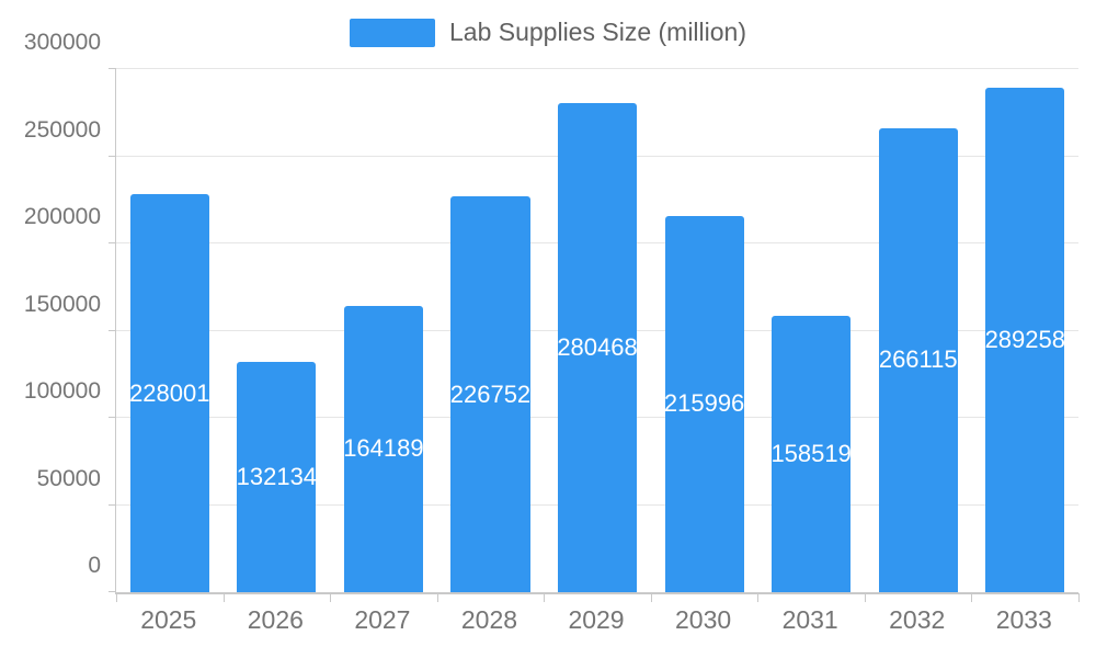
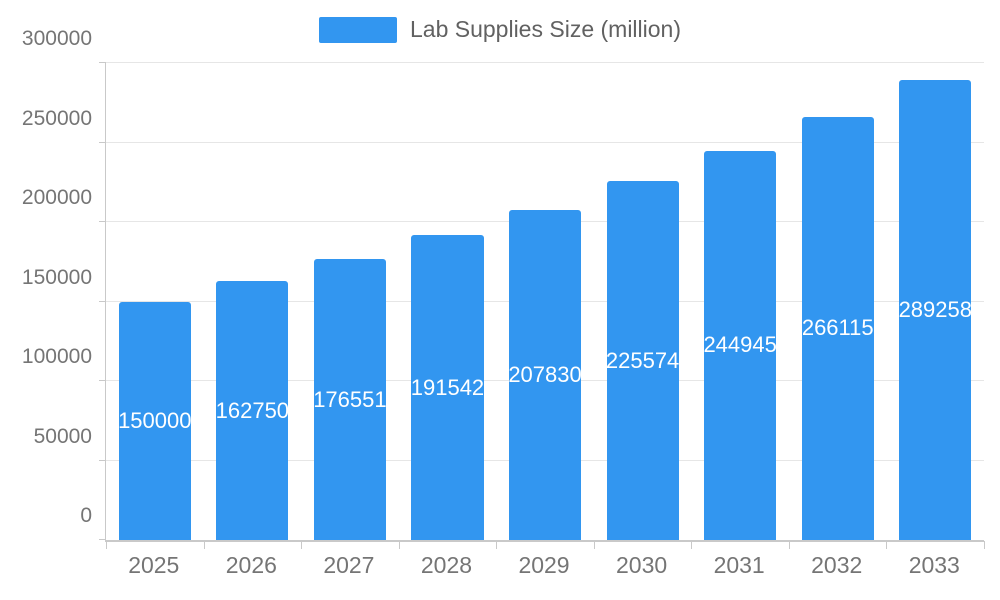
2025: 228001 -> 150000
2026: 132134 -> 162750
2027: 164189 -> 176551
2028: 226752 -> 191542
2029: 280468 -> 207830
2030: 215996 -> 225574
2031: 158519 -> 244945
